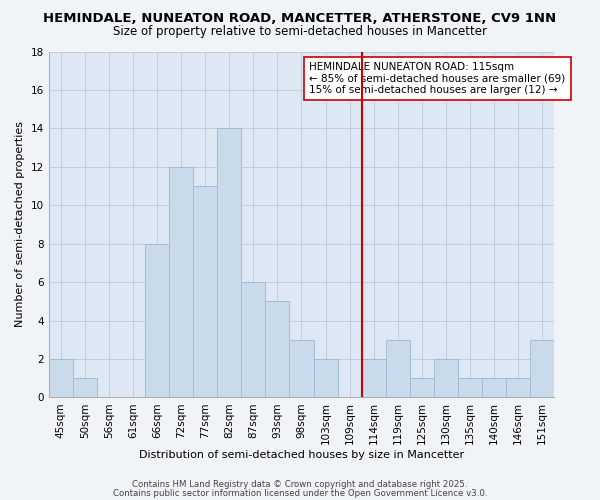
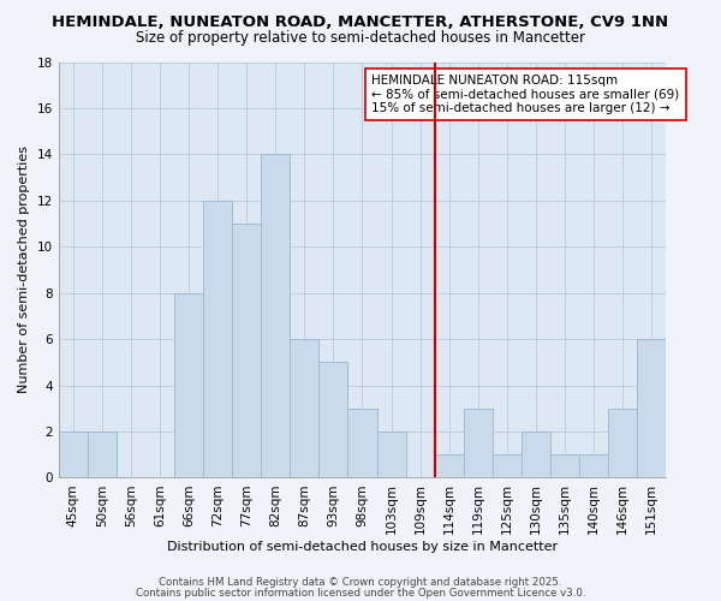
50sqm: 1 -> 2
114sqm: 2 -> 1
146sqm: 1 -> 3
151sqm: 3 -> 6
